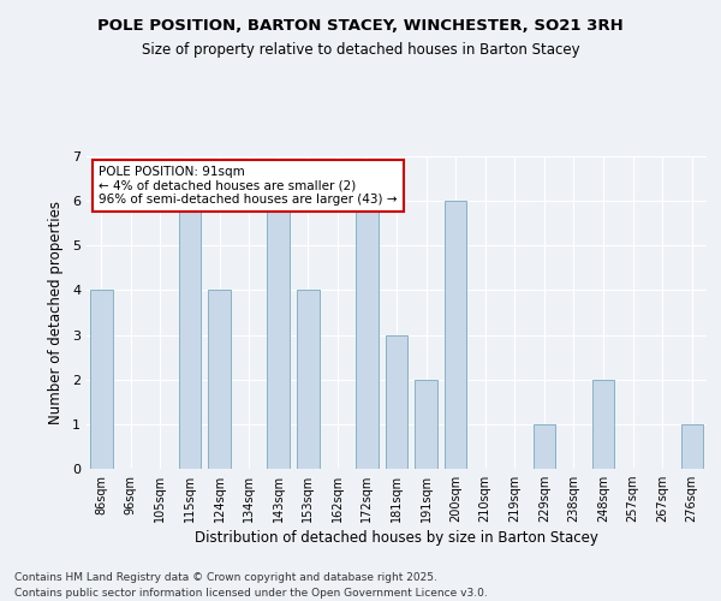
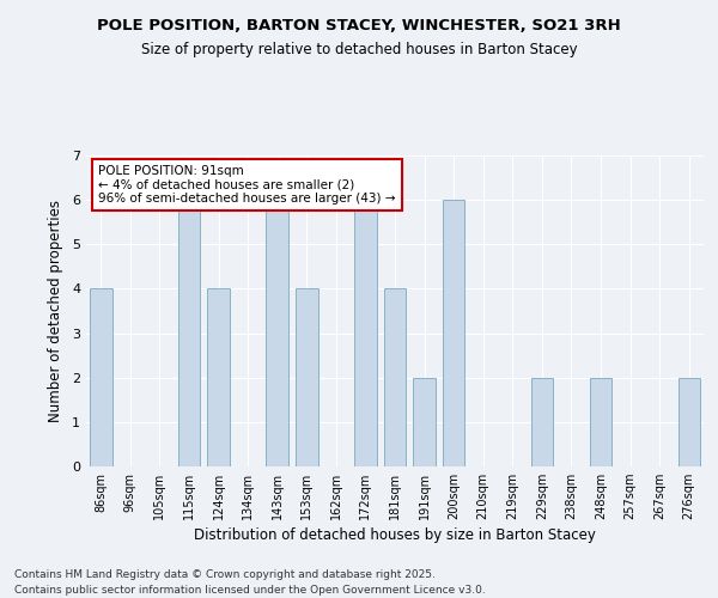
181sqm: 3 -> 4
229sqm: 1 -> 2
276sqm: 1 -> 2
